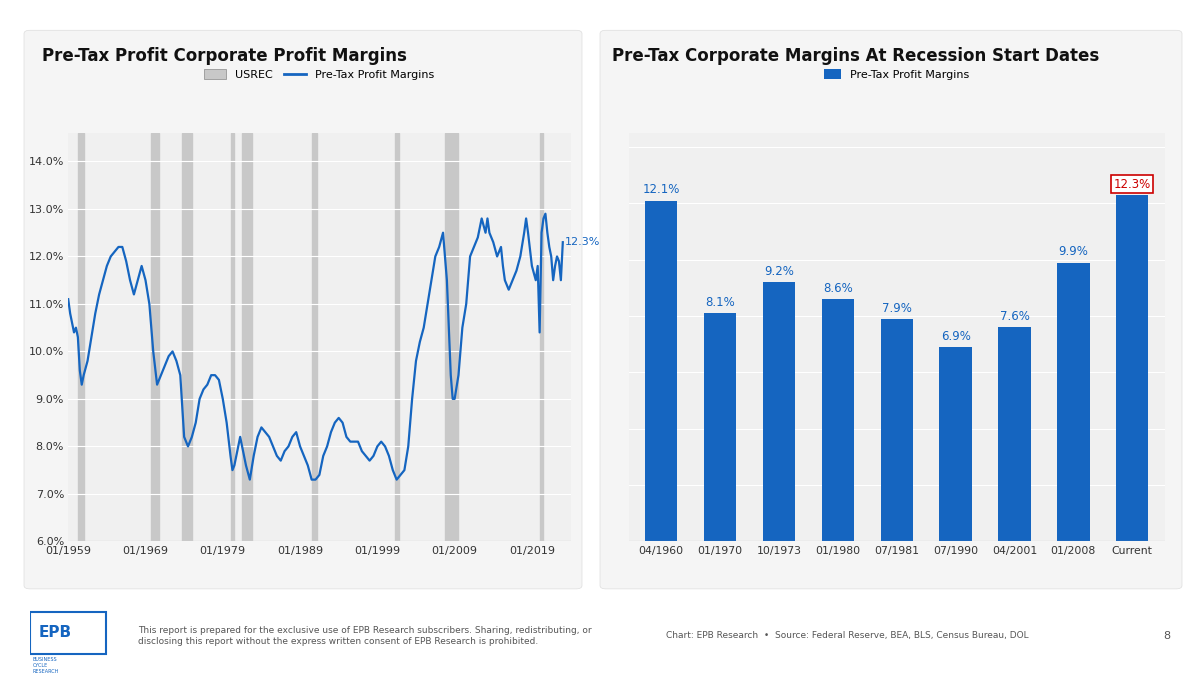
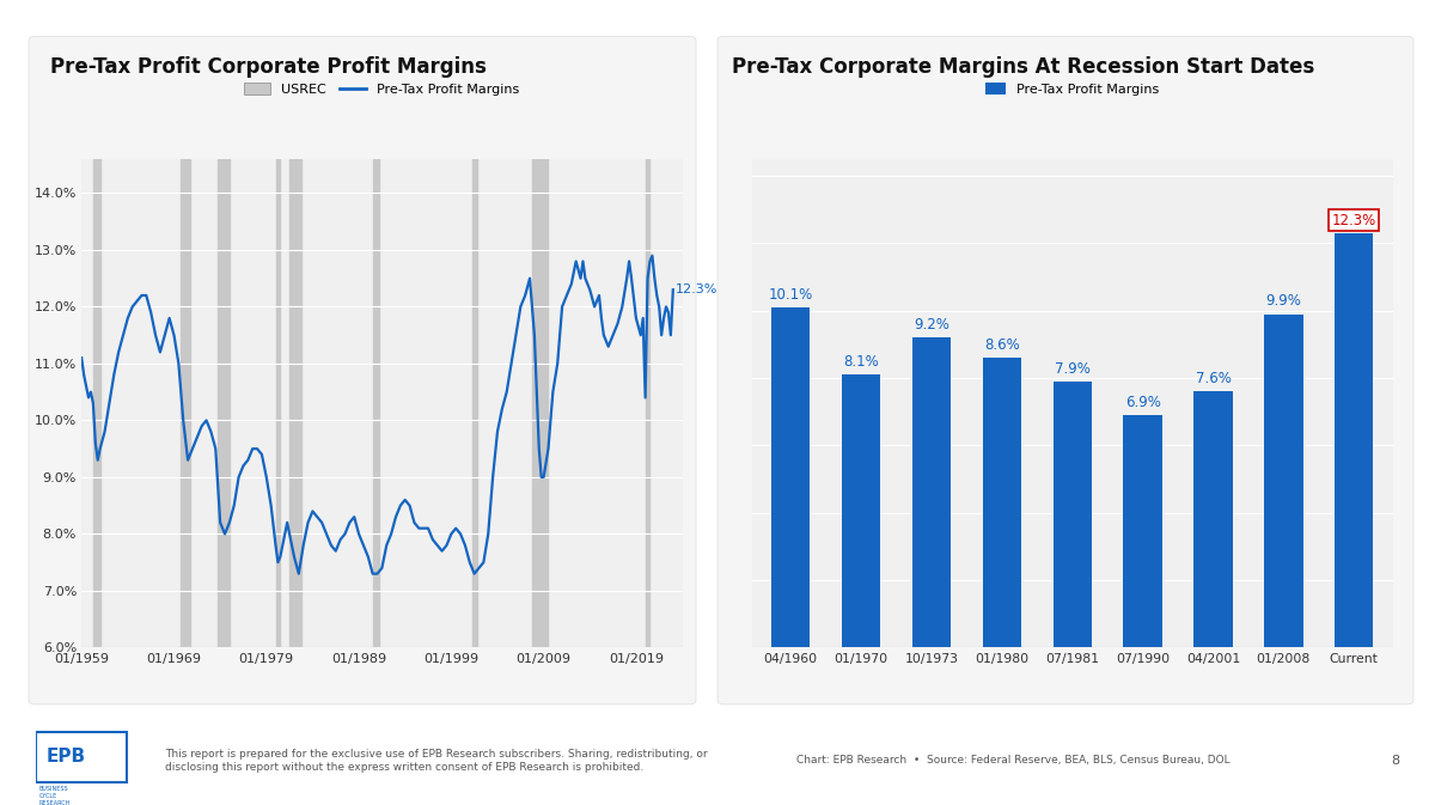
04/1960: 12.1% -> 10.1%
